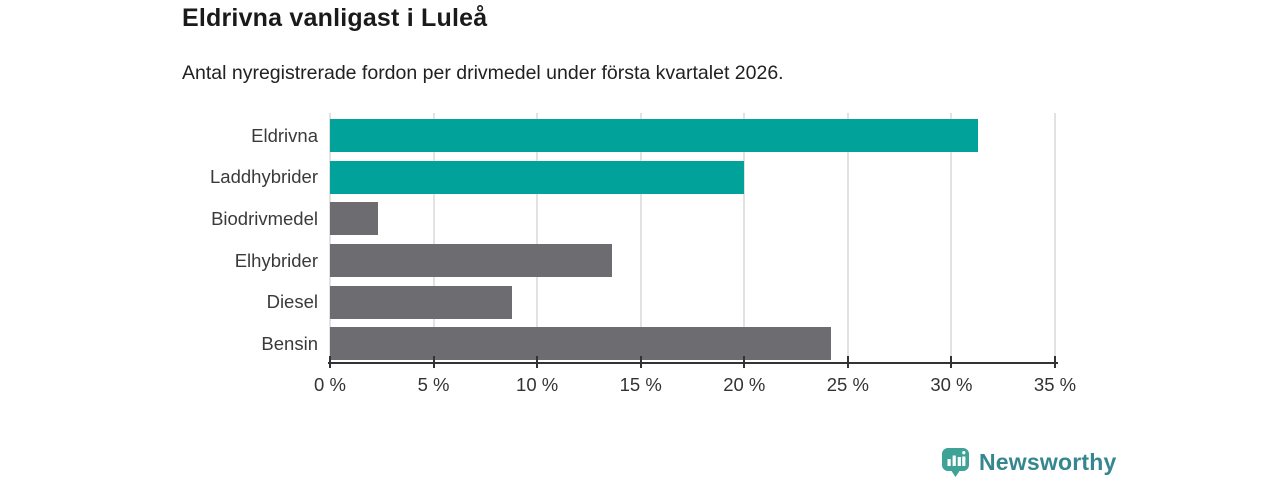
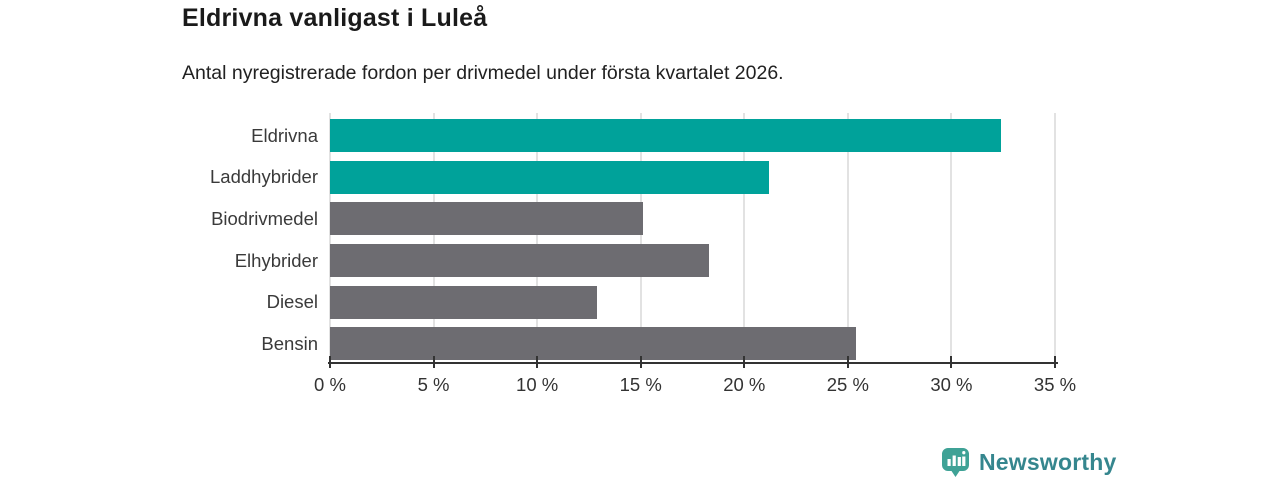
Eldrivna: 31.3% -> 32.4%
Laddhybrider: 20.0% -> 21.2%
Biodrivmedel: 2.3% -> 15.1%
Elhybrider: 13.6% -> 18.3%
Diesel: 8.8% -> 12.9%
Bensin: 24.2% -> 25.4%
